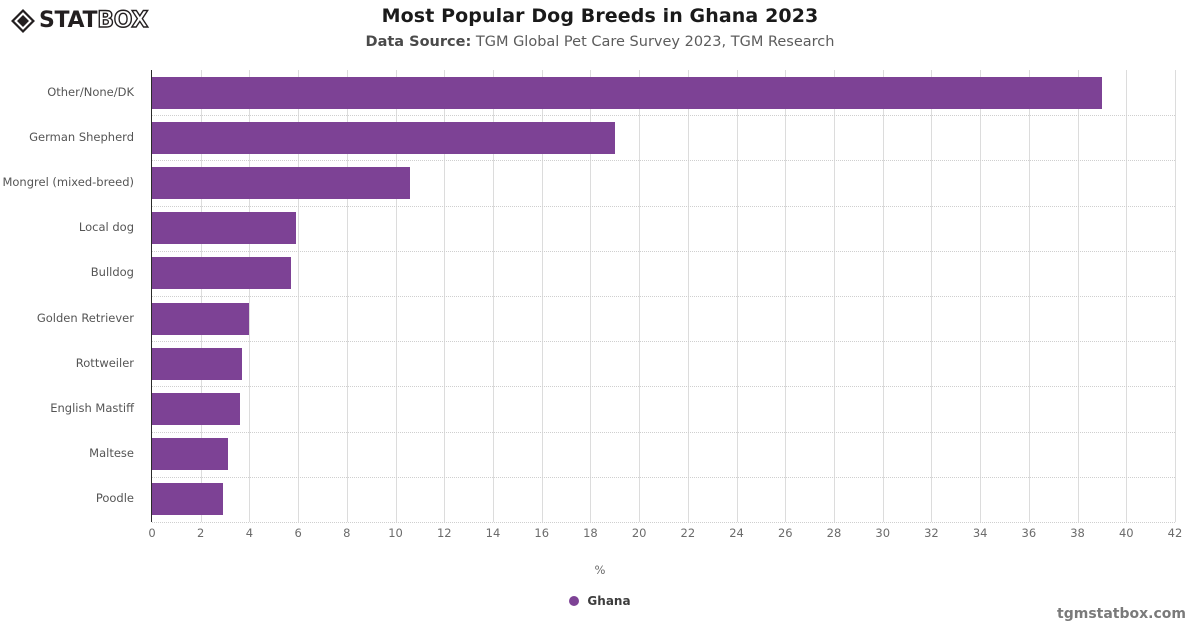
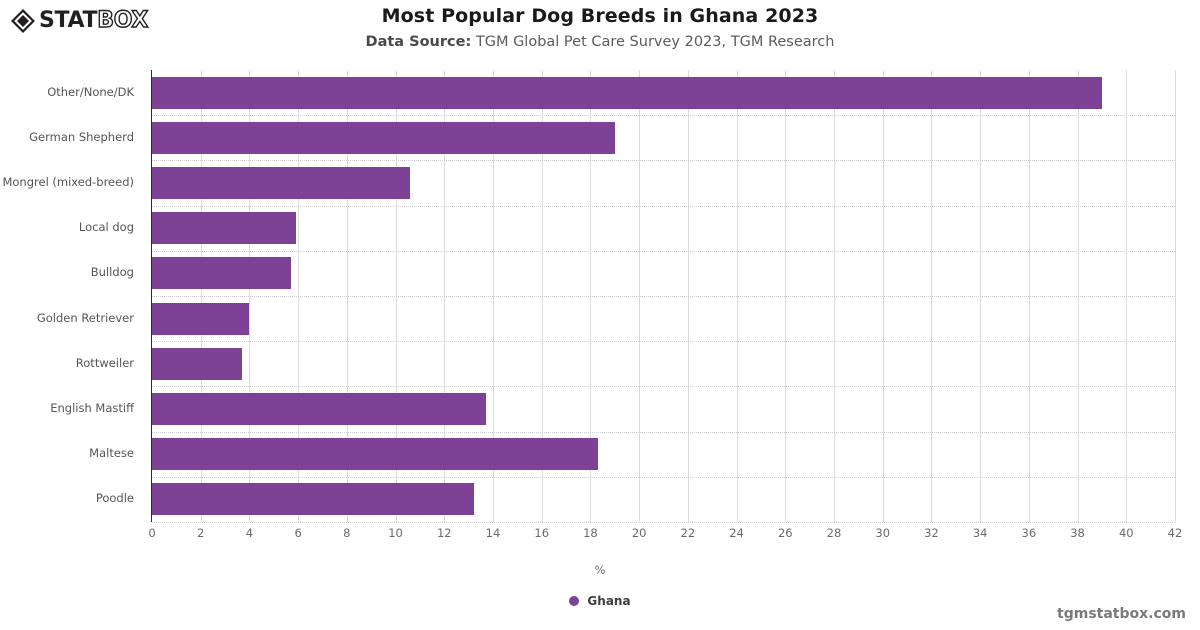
English Mastiff: 3.6 -> 13.7
Maltese: 3.1 -> 18.3
Poodle: 2.9 -> 13.2
